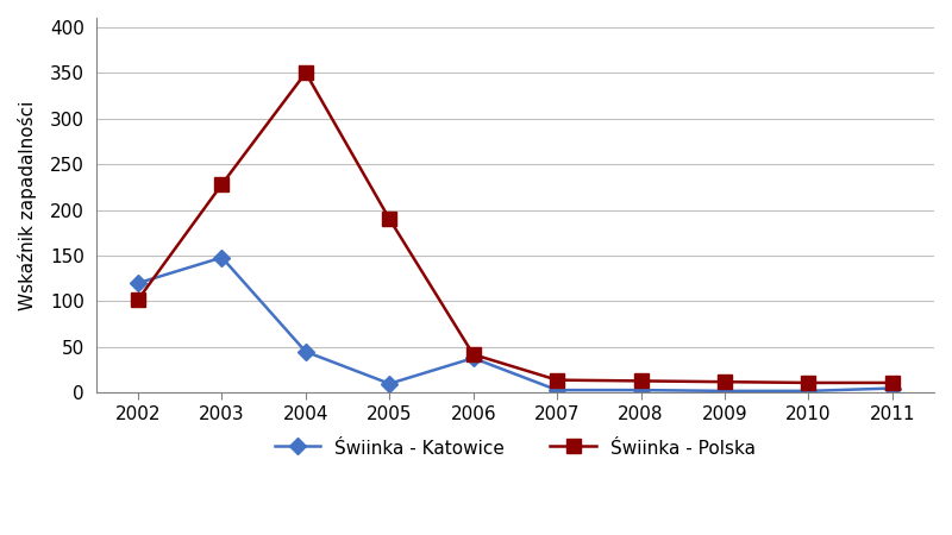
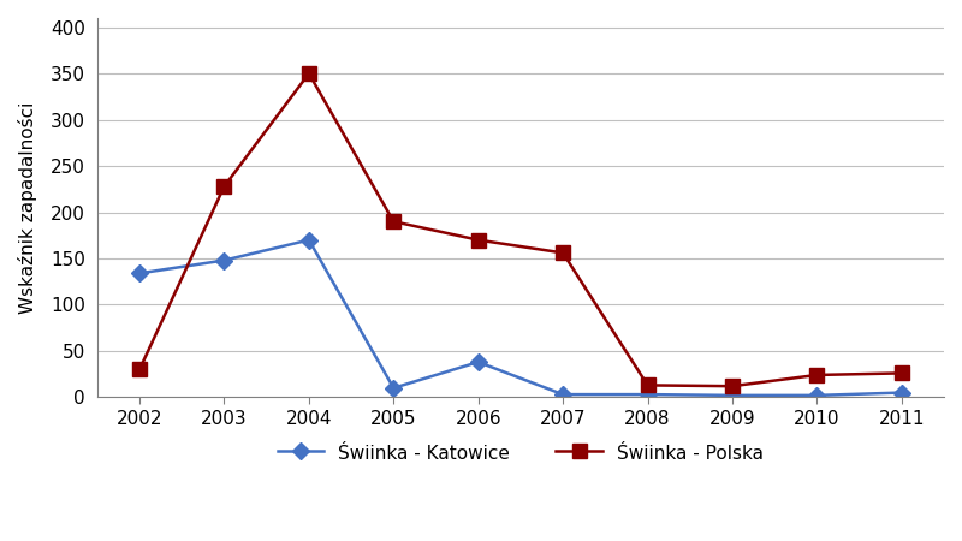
Świinka - Katowice/2002: 120 -> 134
Świinka - Polska/2002: 102 -> 30
Świinka - Katowice/2004: 45 -> 170
Świinka - Polska/2006: 42 -> 170
Świinka - Polska/2007: 14 -> 156
Świinka - Polska/2010: 11 -> 24
Świinka - Polska/2011: 11 -> 26
